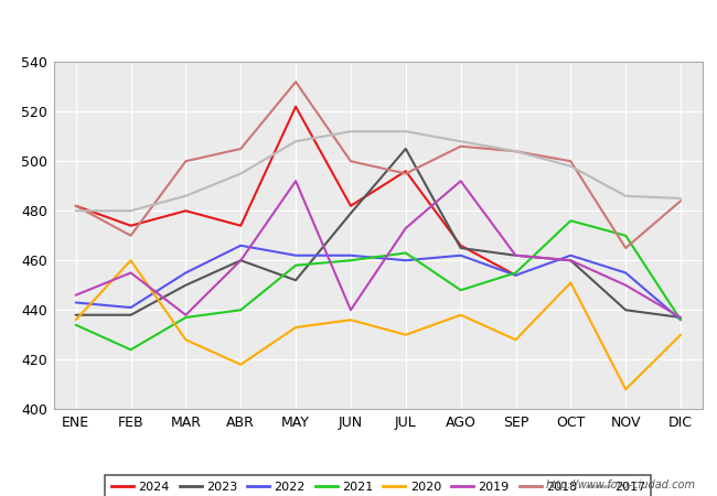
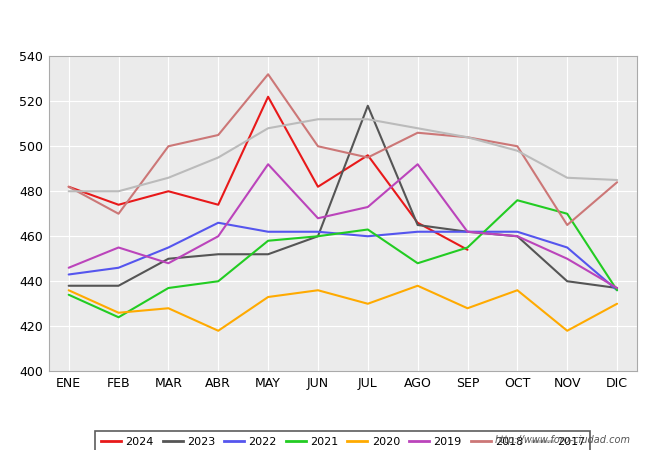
2022/FEB: 441 -> 446
2020/FEB: 460 -> 426
2019/MAR: 438 -> 448
2023/ABR: 460 -> 452
2023/JUN: 479 -> 460
2019/JUN: 440 -> 468
2023/JUL: 505 -> 518
2022/SEP: 454 -> 462
2020/OCT: 451 -> 436
2020/NOV: 408 -> 418
